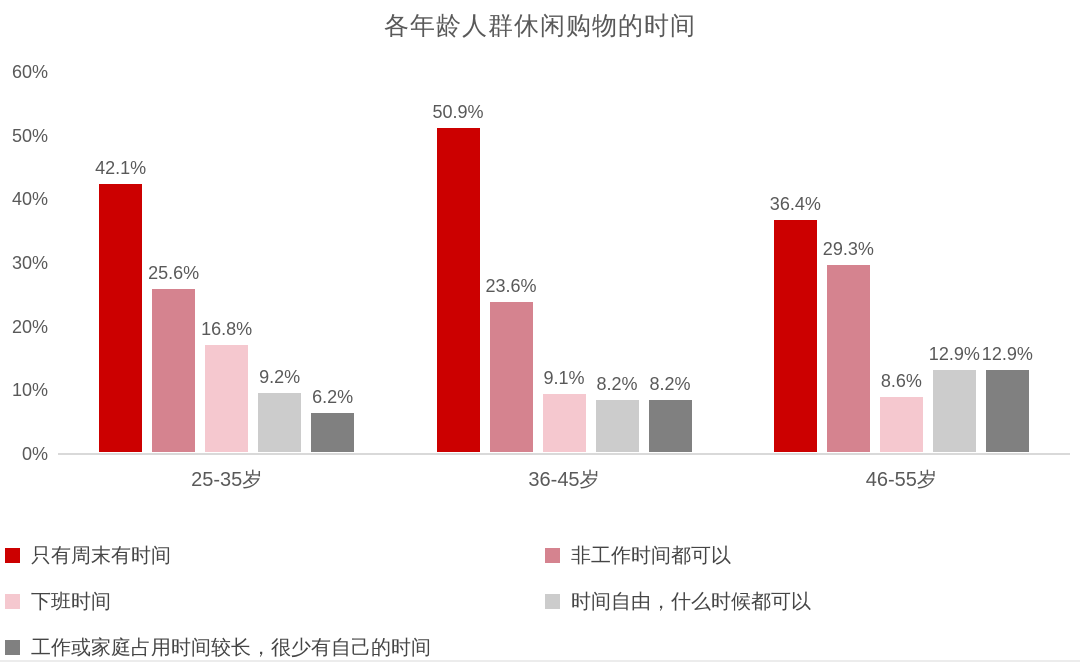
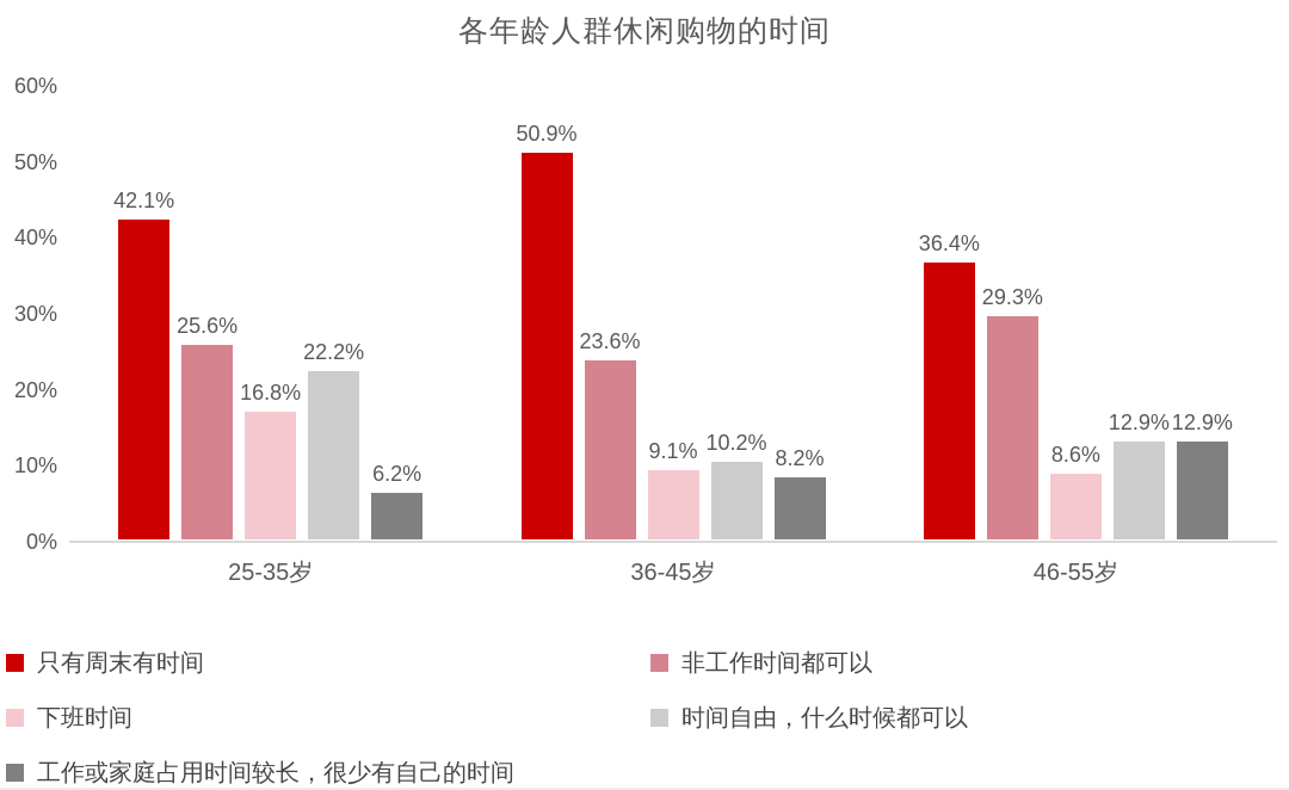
时间自由，什么时候都可以/25-35岁: 9.2% -> 22.2%
时间自由，什么时候都可以/36-45岁: 8.2% -> 10.2%
